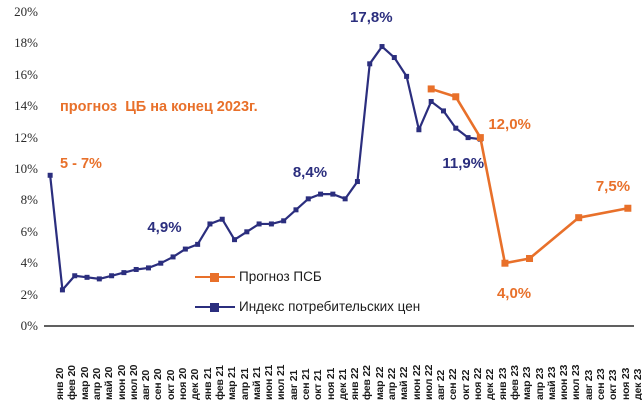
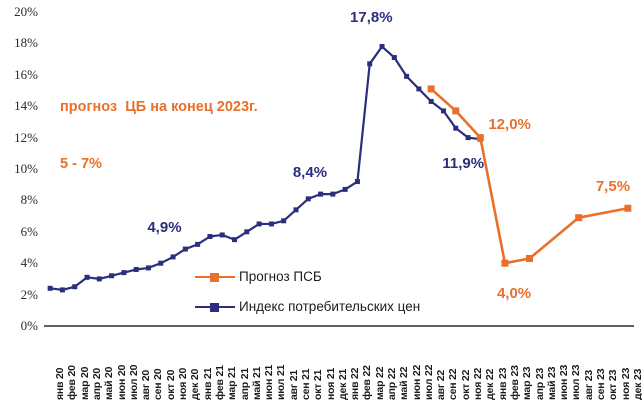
Индекс потребительских цен/янв 20: 9.6% -> 2.4%
Индекс потребительских цен/мар 20: 3.2% -> 2.5%
Индекс потребительских цен/фев 21: 6.5% -> 5.7%
Индекс потребительских цен/мар 21: 6.8% -> 5.8%
Индекс потребительских цен/янв 22: 8.1% -> 8.7%
Индекс потребительских цен/июл 22: 12.5% -> 15.1%
Прогноз ПСБ/окт 22: 14.6% -> 13.7%
